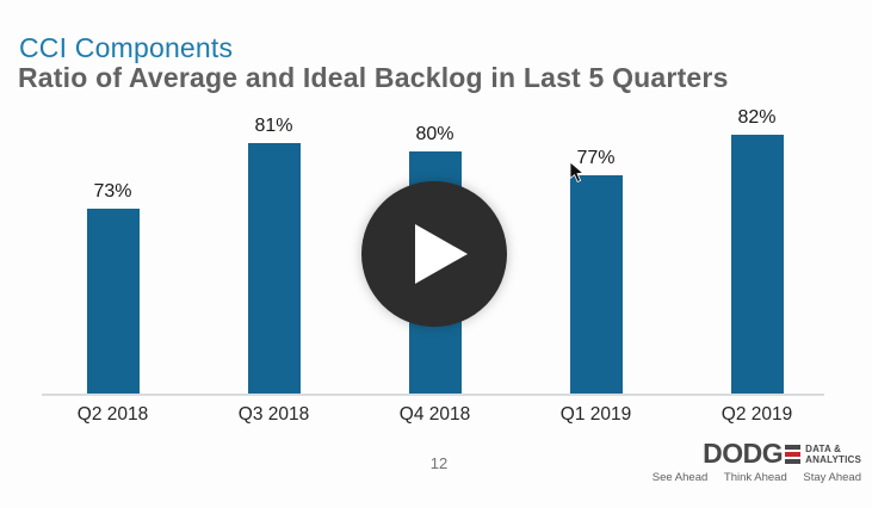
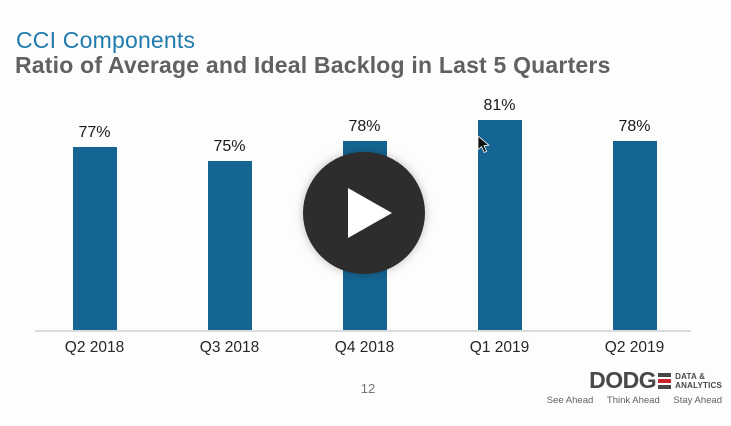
Q2 2018: 73% -> 77%
Q3 2018: 81% -> 75%
Q4 2018: 80% -> 78%
Q1 2019: 77% -> 81%
Q2 2019: 82% -> 78%
